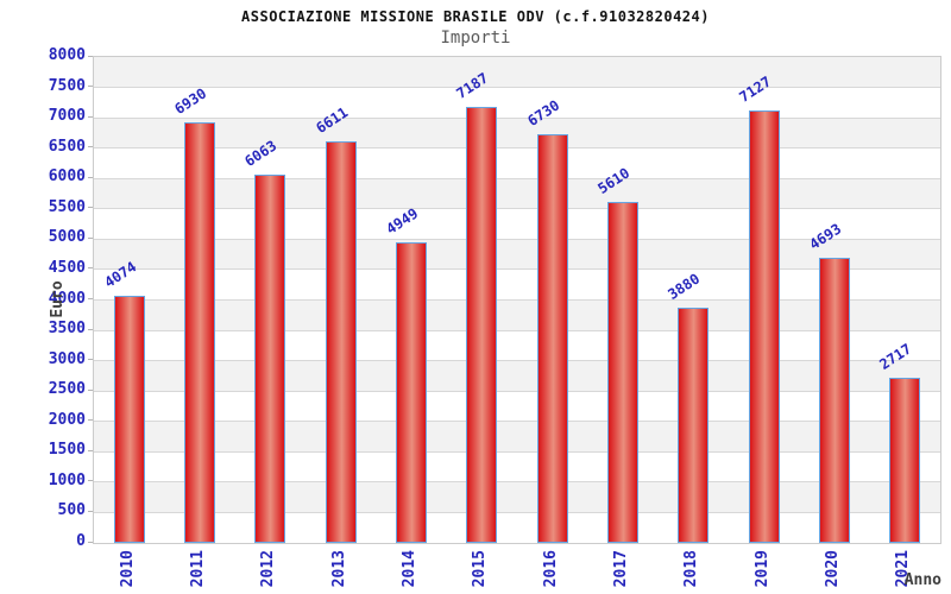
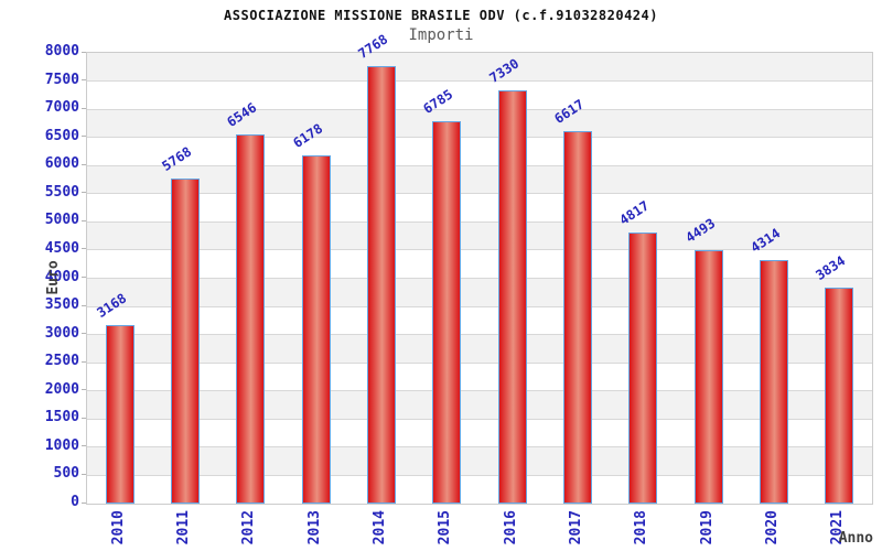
2010: 4074 -> 3168
2011: 6930 -> 5768
2012: 6063 -> 6546
2013: 6611 -> 6178
2014: 4949 -> 7768
2015: 7187 -> 6785
2016: 6730 -> 7330
2017: 5610 -> 6617
2018: 3880 -> 4817
2019: 7127 -> 4493
2020: 4693 -> 4314
2021: 2717 -> 3834
